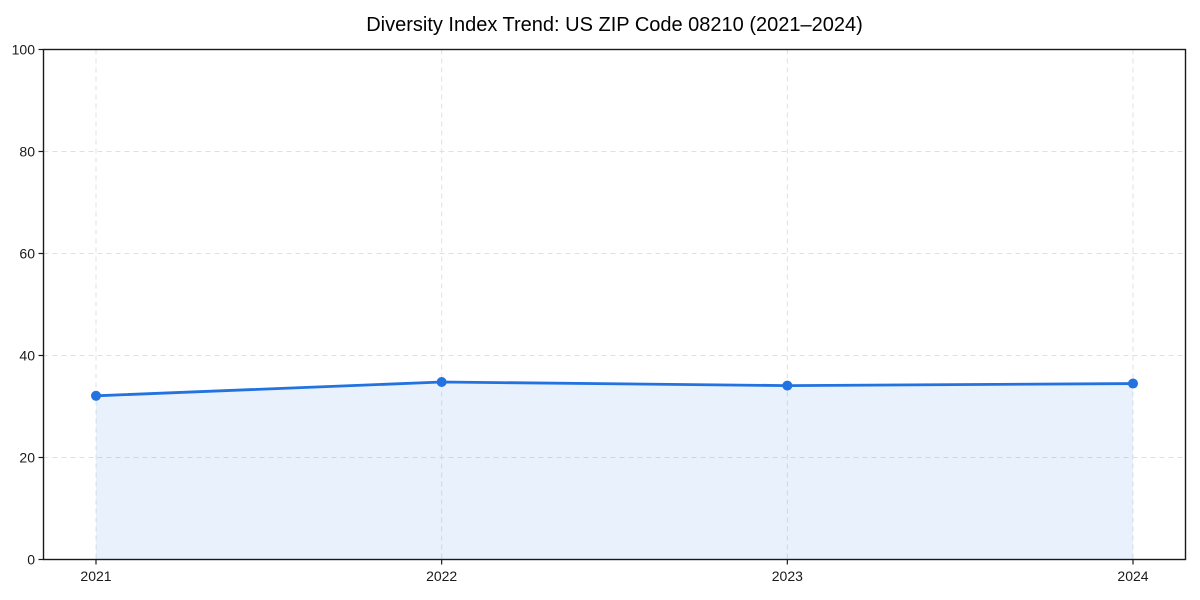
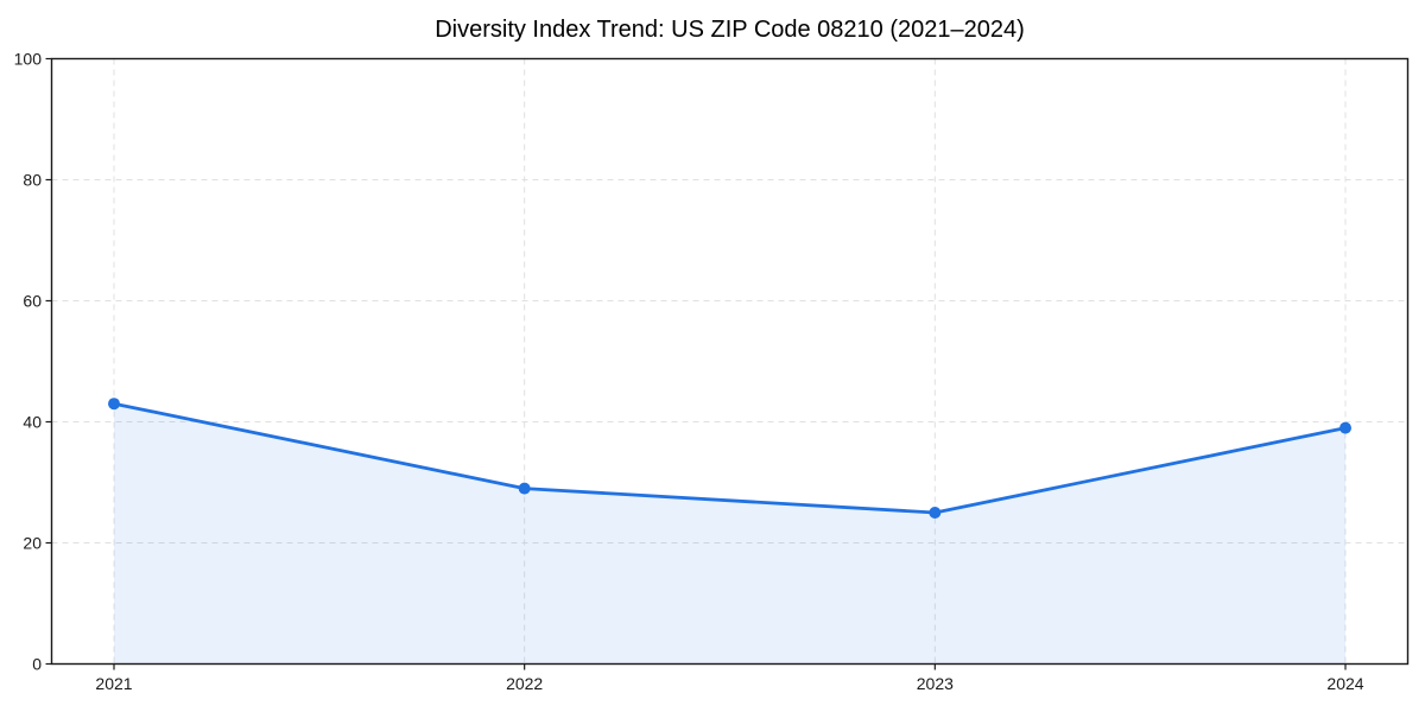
2021: 32 -> 43
2022: 35 -> 29
2023: 34 -> 25
2024: 34 -> 39
